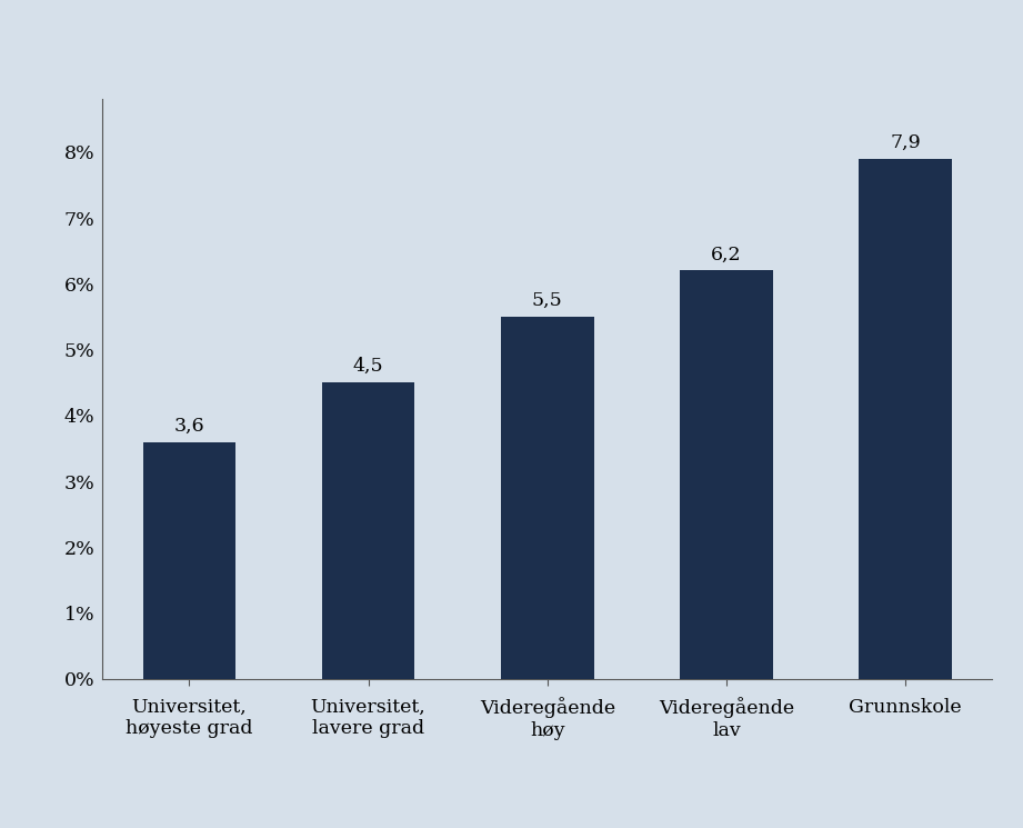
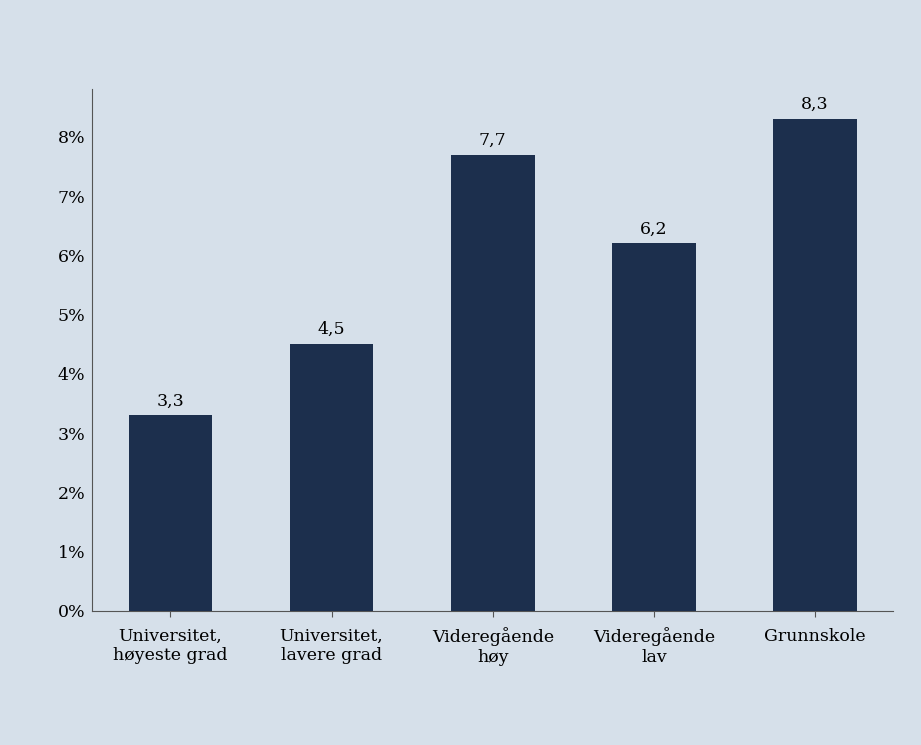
Universitet, høyeste grad: 3,6 -> 3,3
Videregående høy: 5,5 -> 7,7
Grunnskole: 7,9 -> 8,3
